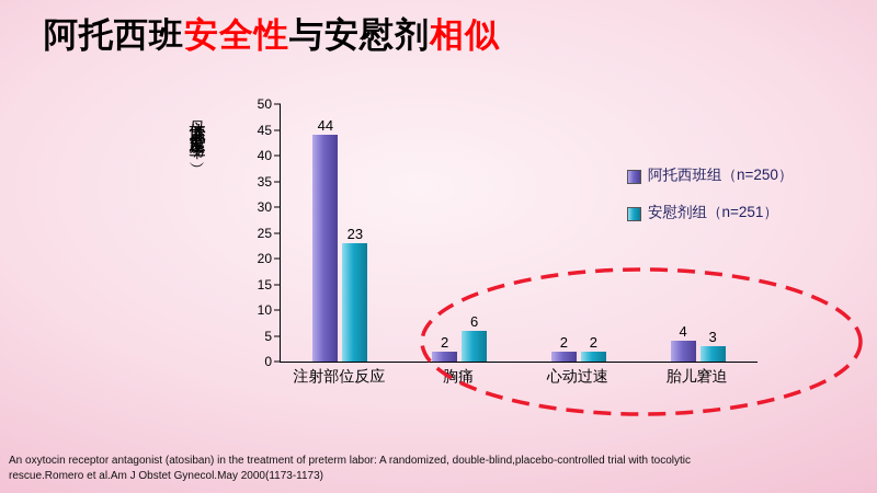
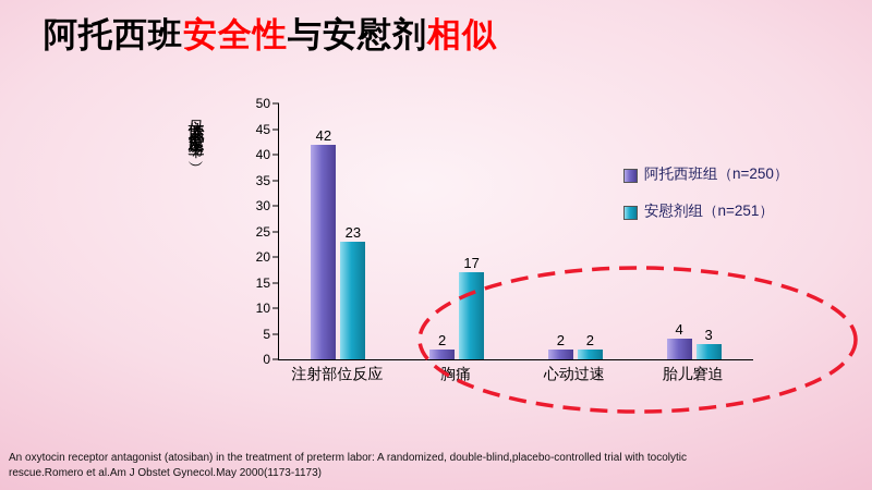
阿托西班组（n=250）/注射部位反应: 44 -> 42
安慰剂组（n=251）/胸痛: 6 -> 17
